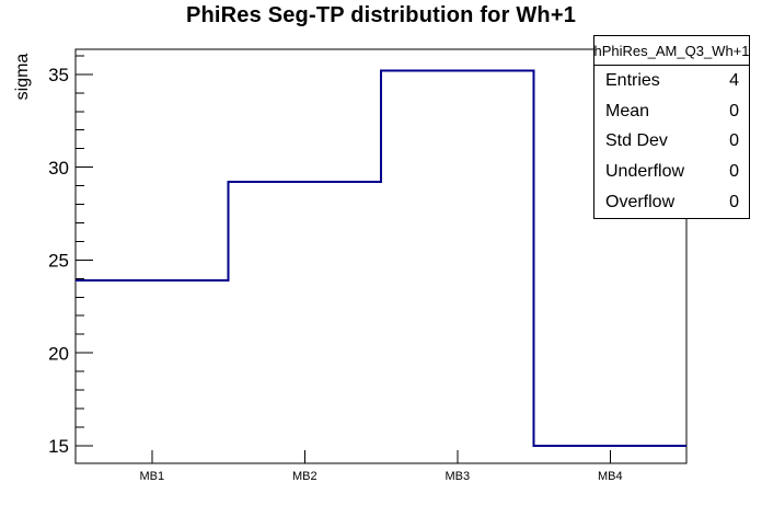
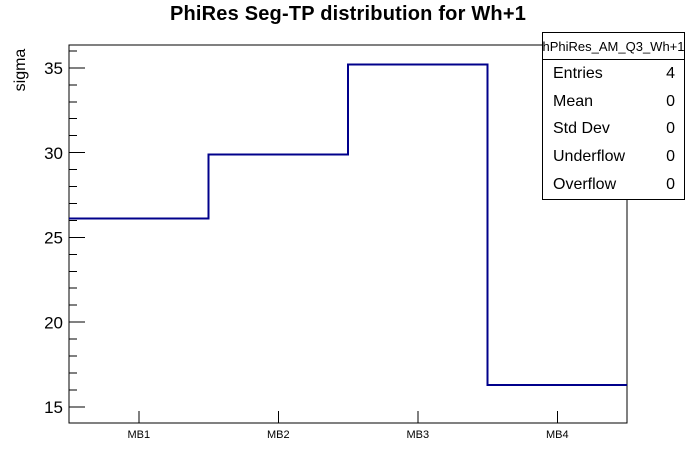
MB1: 23.9 -> 26.1
MB2: 29.2 -> 29.9
MB4: 15.0 -> 16.3
